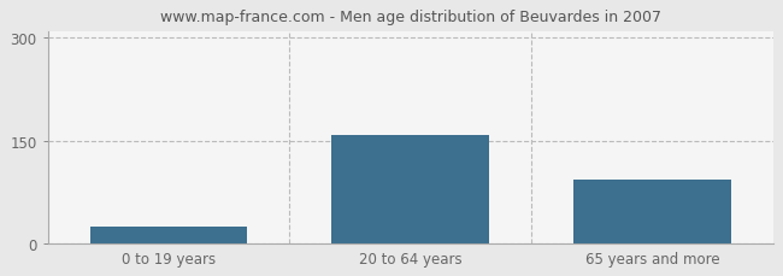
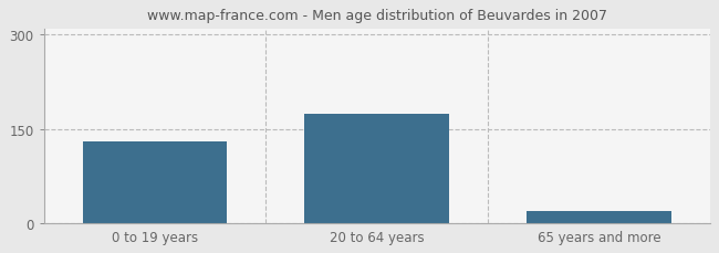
0 to 19 years: 24 -> 130
20 to 64 years: 158 -> 175
65 years and more: 94 -> 20
